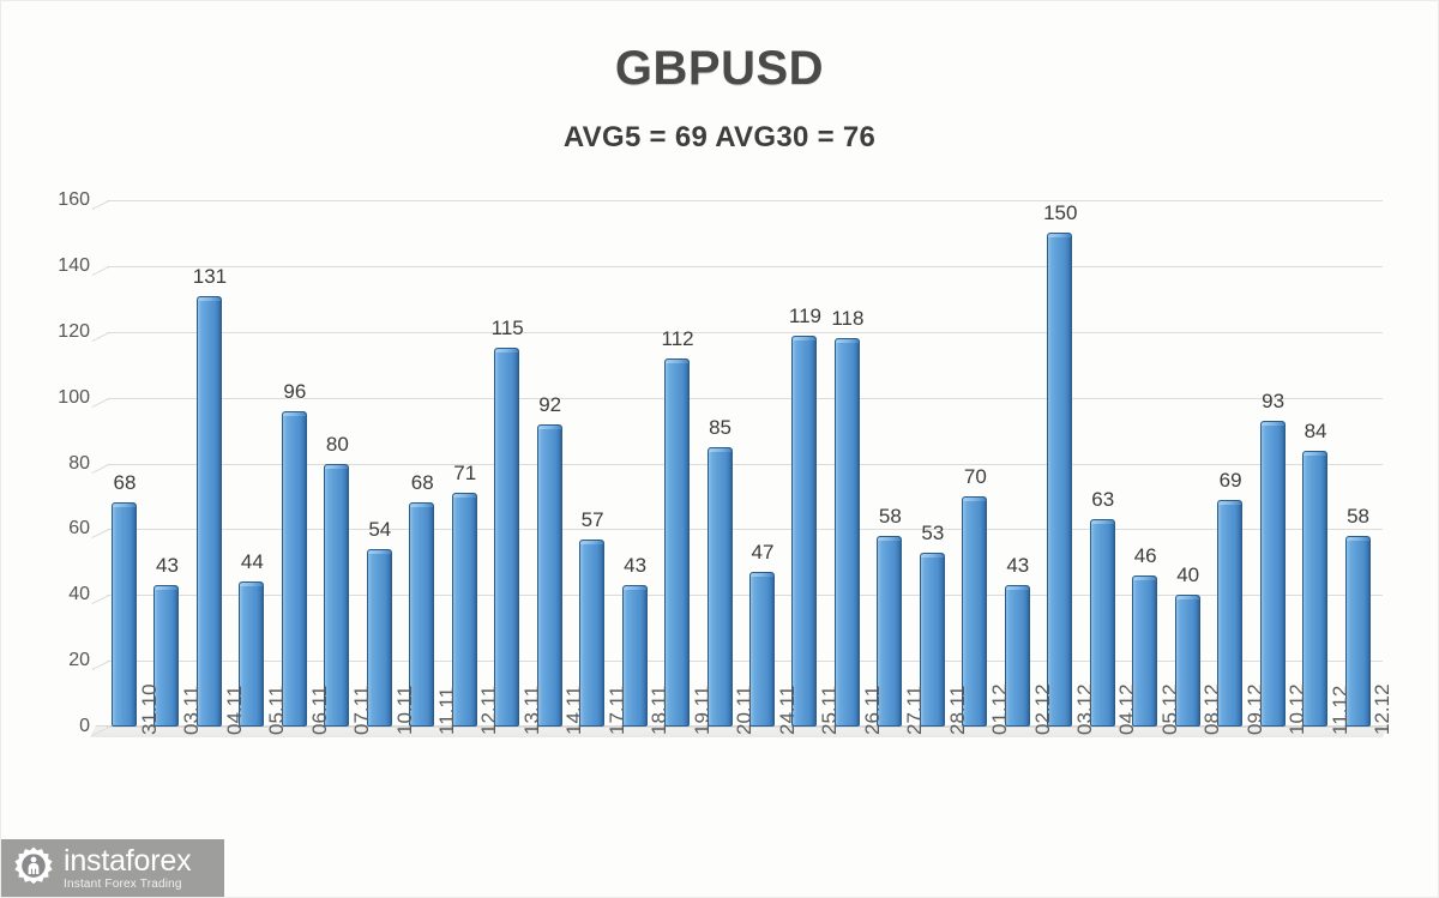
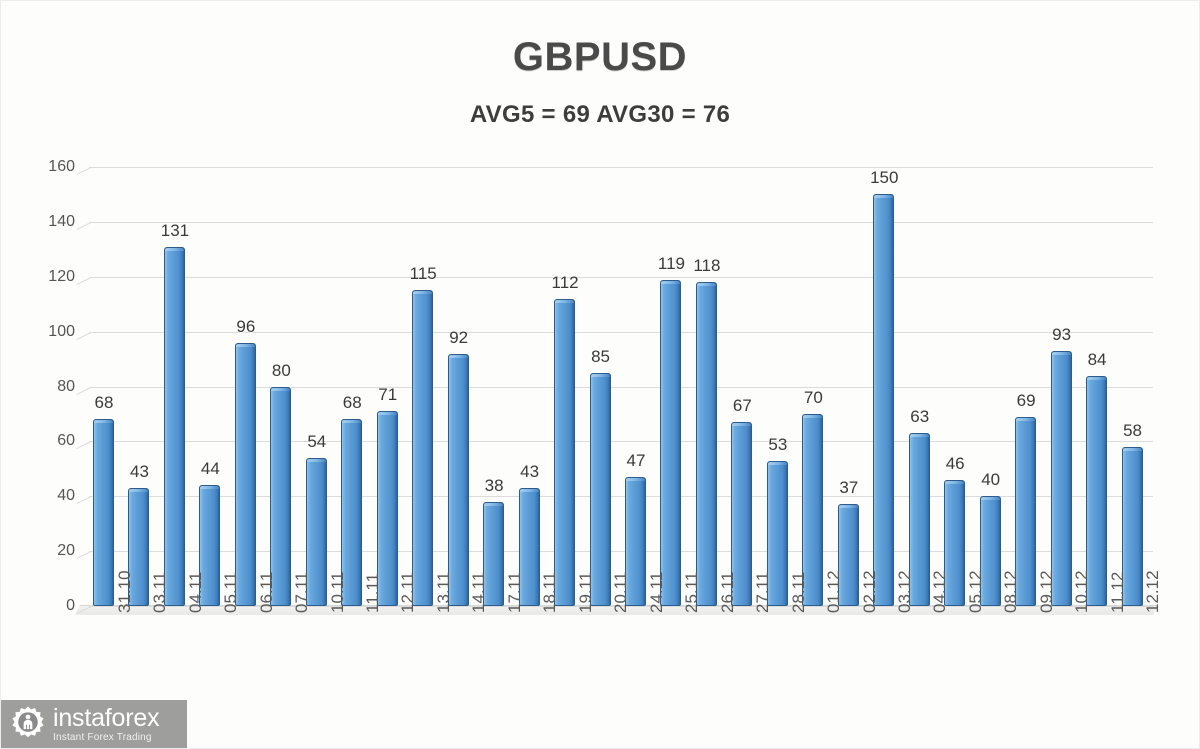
17.11: 57 -> 38
27.11: 58 -> 67
02.12: 43 -> 37
